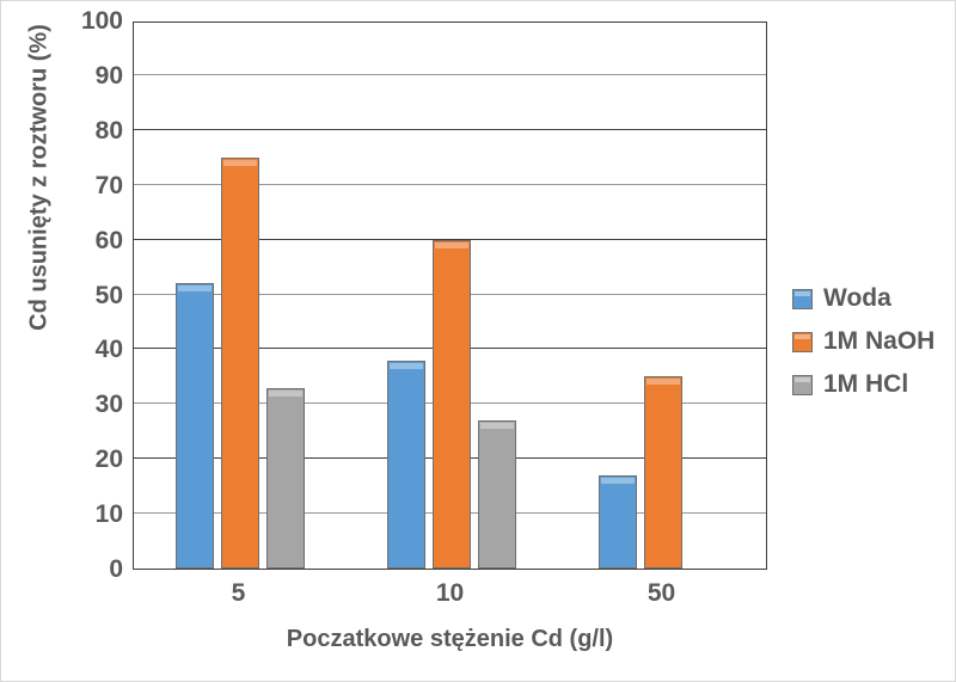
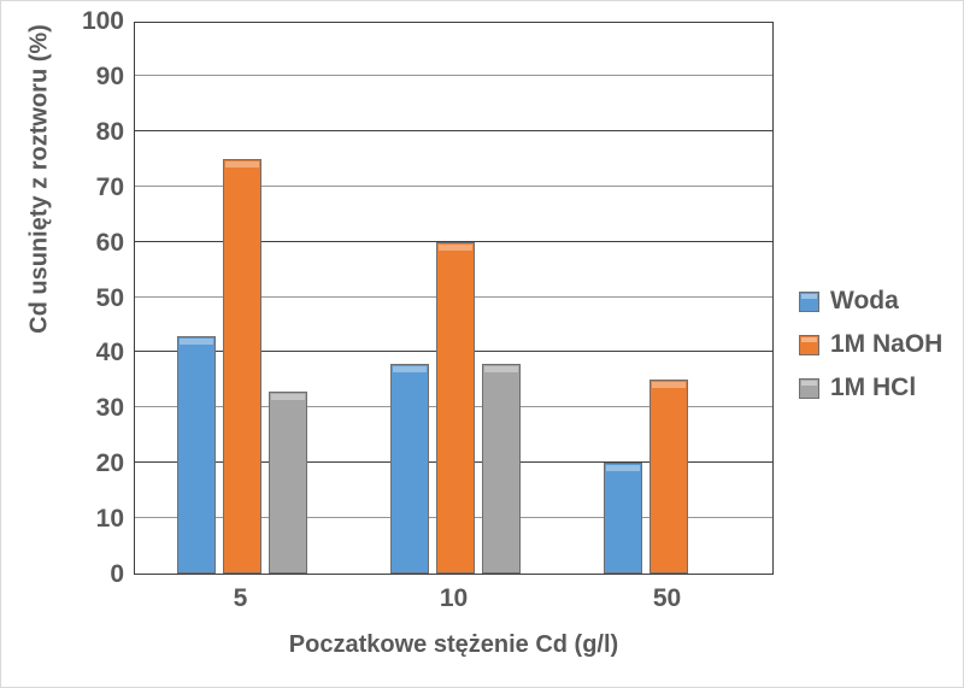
Woda/5: 52 -> 43
1M HCl/10: 27 -> 38
Woda/50: 17 -> 20
